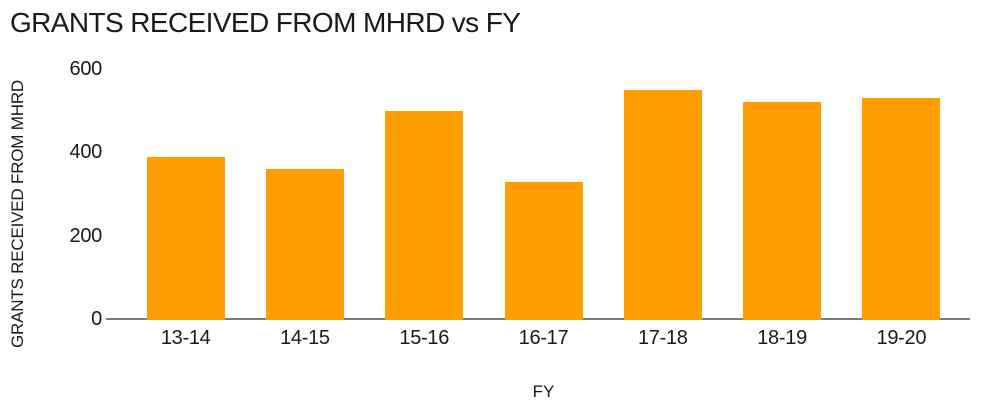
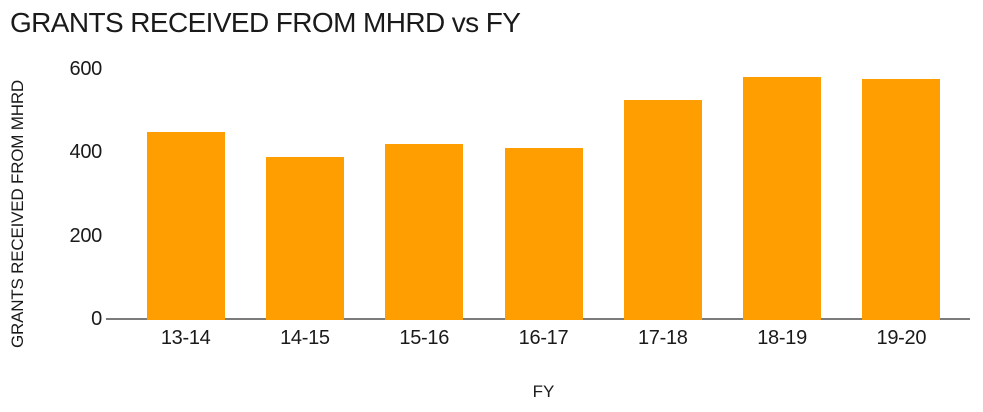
13-14: 390 -> 450
14-15: 360 -> 390
15-16: 500 -> 420
16-17: 330 -> 410
17-18: 550 -> 520
18-19: 520 -> 580
19-20: 530 -> 580
